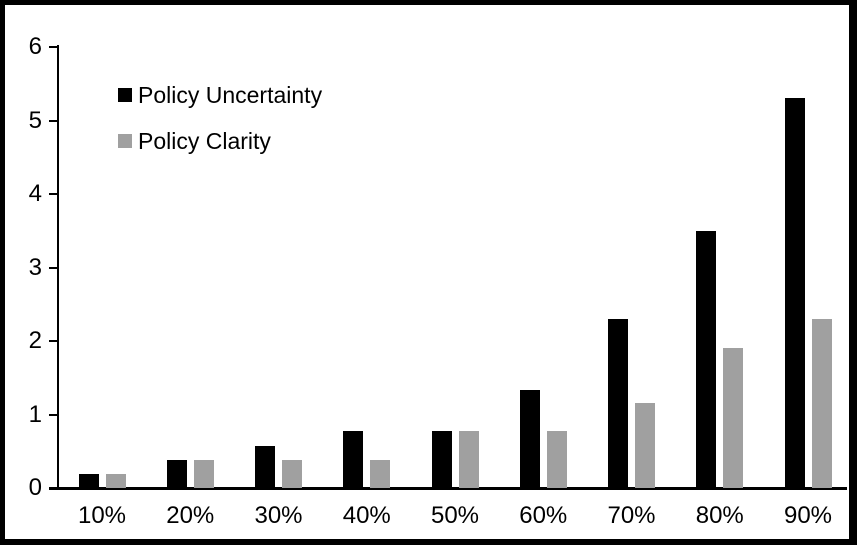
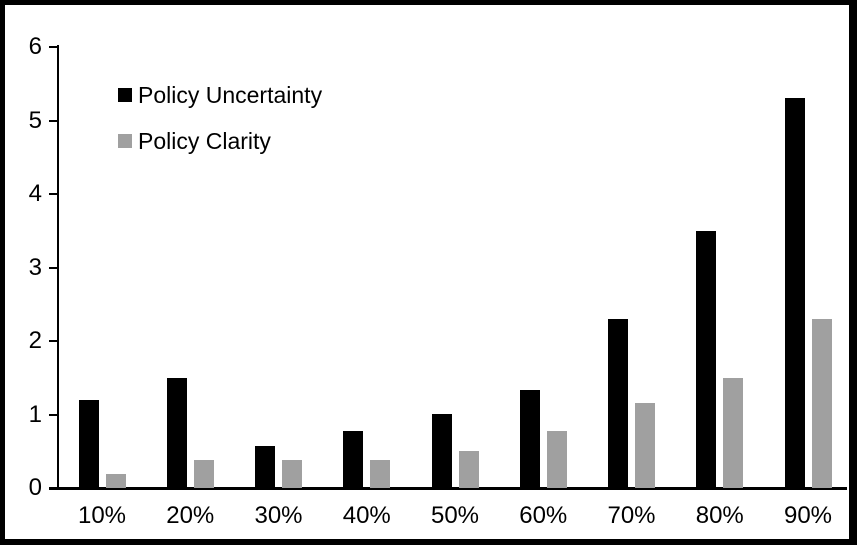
Policy Uncertainty/10%: 0.2 -> 1.2
Policy Uncertainty/20%: 0.4 -> 1.5
Policy Uncertainty/50%: 0.8 -> 1.0
Policy Clarity/50%: 0.8 -> 0.5
Policy Clarity/80%: 1.9 -> 1.5
